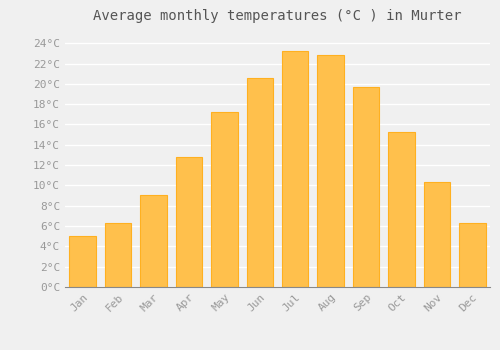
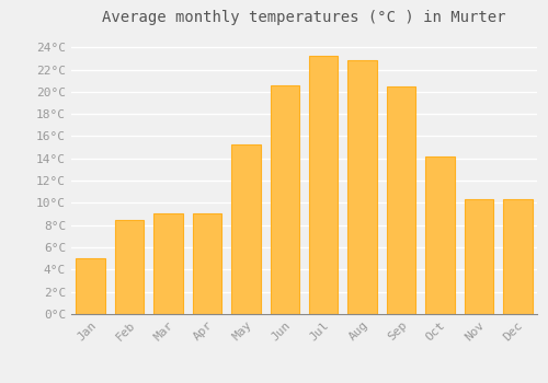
Feb: 6.3°C -> 8.5°C
Apr: 12.8°C -> 9.1°C
May: 17.2°C -> 15.3°C
Sep: 19.7°C -> 20.5°C
Oct: 15.3°C -> 14.2°C
Dec: 6.3°C -> 10.3°C
